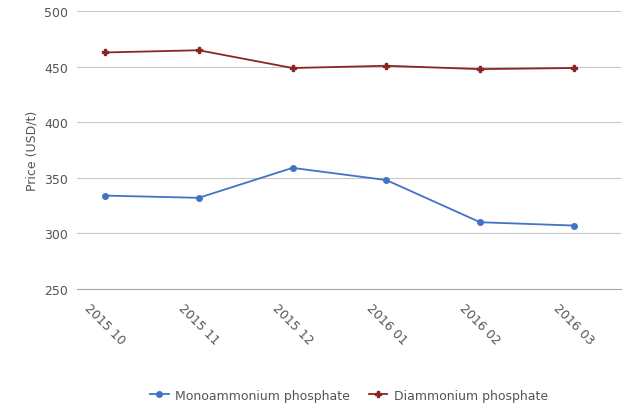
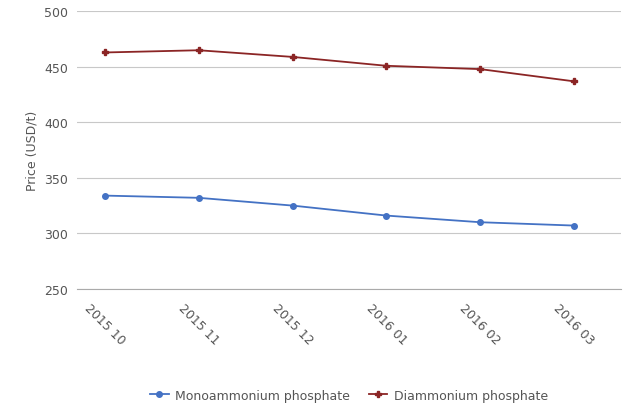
Monoammonium phosphate/2015 12: 359 -> 325
Diammonium phosphate/2015 12: 449 -> 459
Monoammonium phosphate/2016 01: 348 -> 316
Diammonium phosphate/2016 03: 449 -> 437
